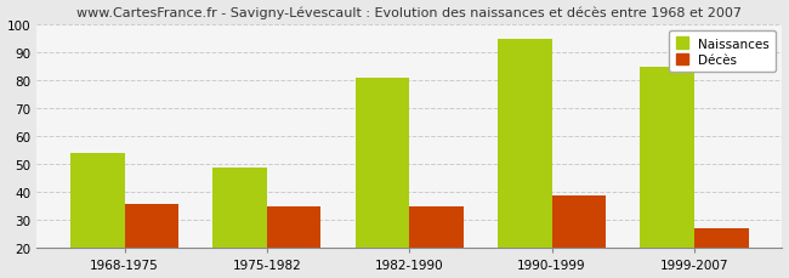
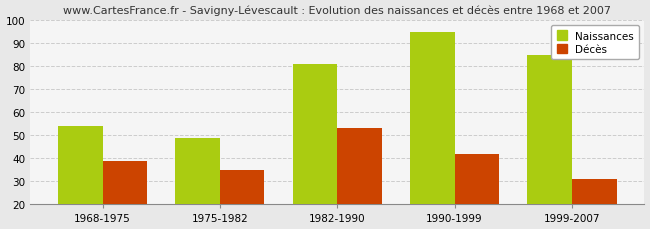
Décès/1968-1975: 36 -> 39
Décès/1982-1990: 35 -> 53
Décès/1990-1999: 39 -> 42
Décès/1999-2007: 27 -> 31
